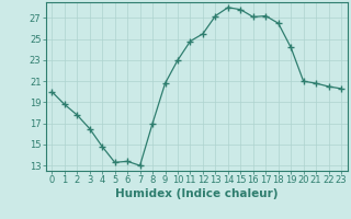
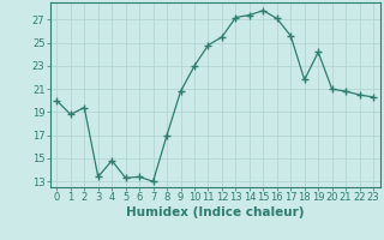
2: 17.8 -> 19.4
3: 16.5 -> 13.4
14: 28.0 -> 27.4
17: 27.2 -> 25.6
18: 26.5 -> 21.8
